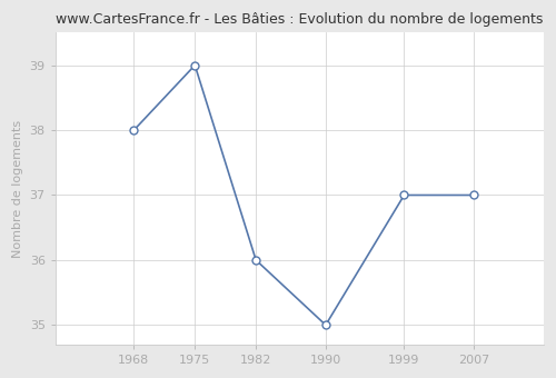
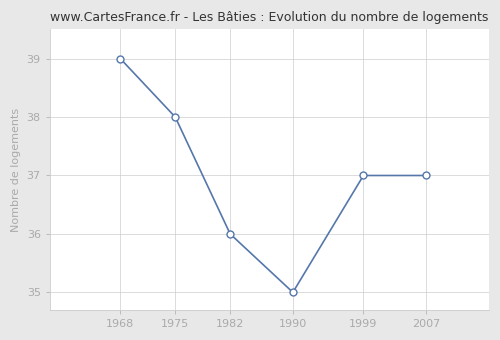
1968: 38 -> 39
1975: 39 -> 38
